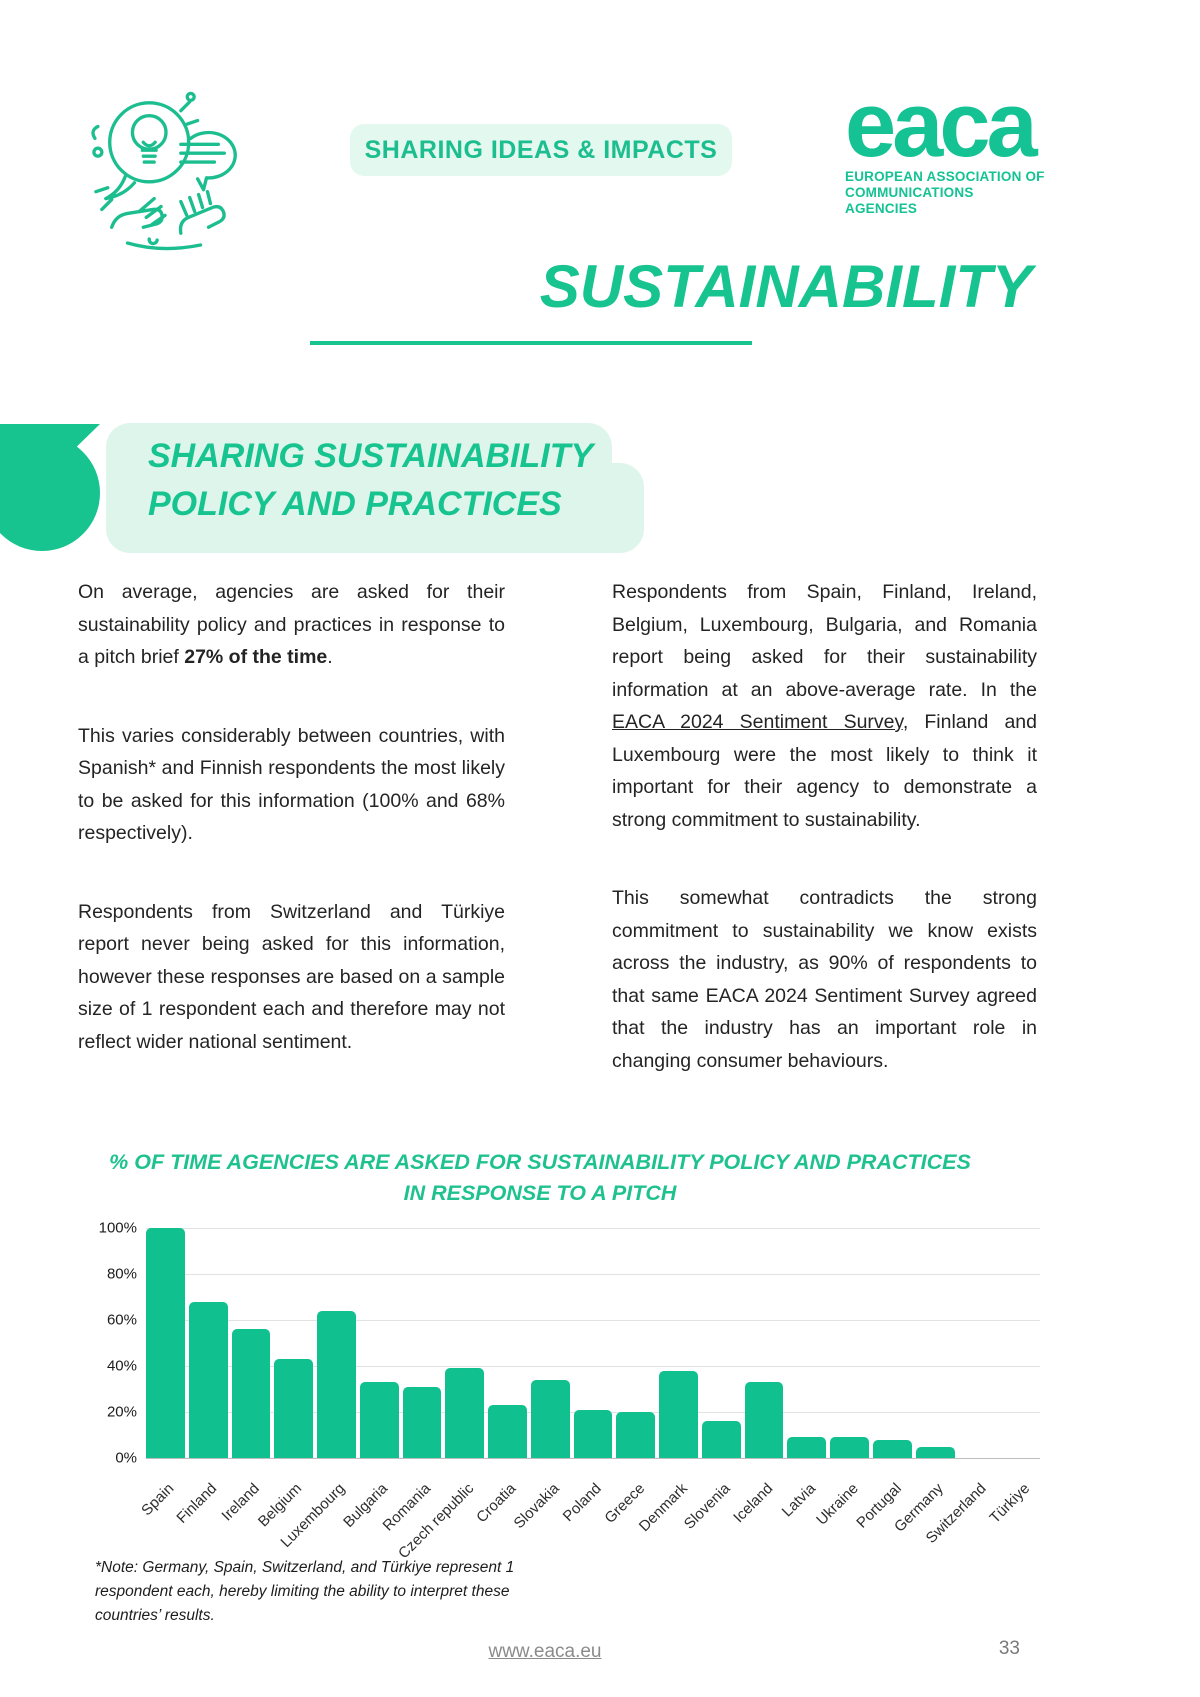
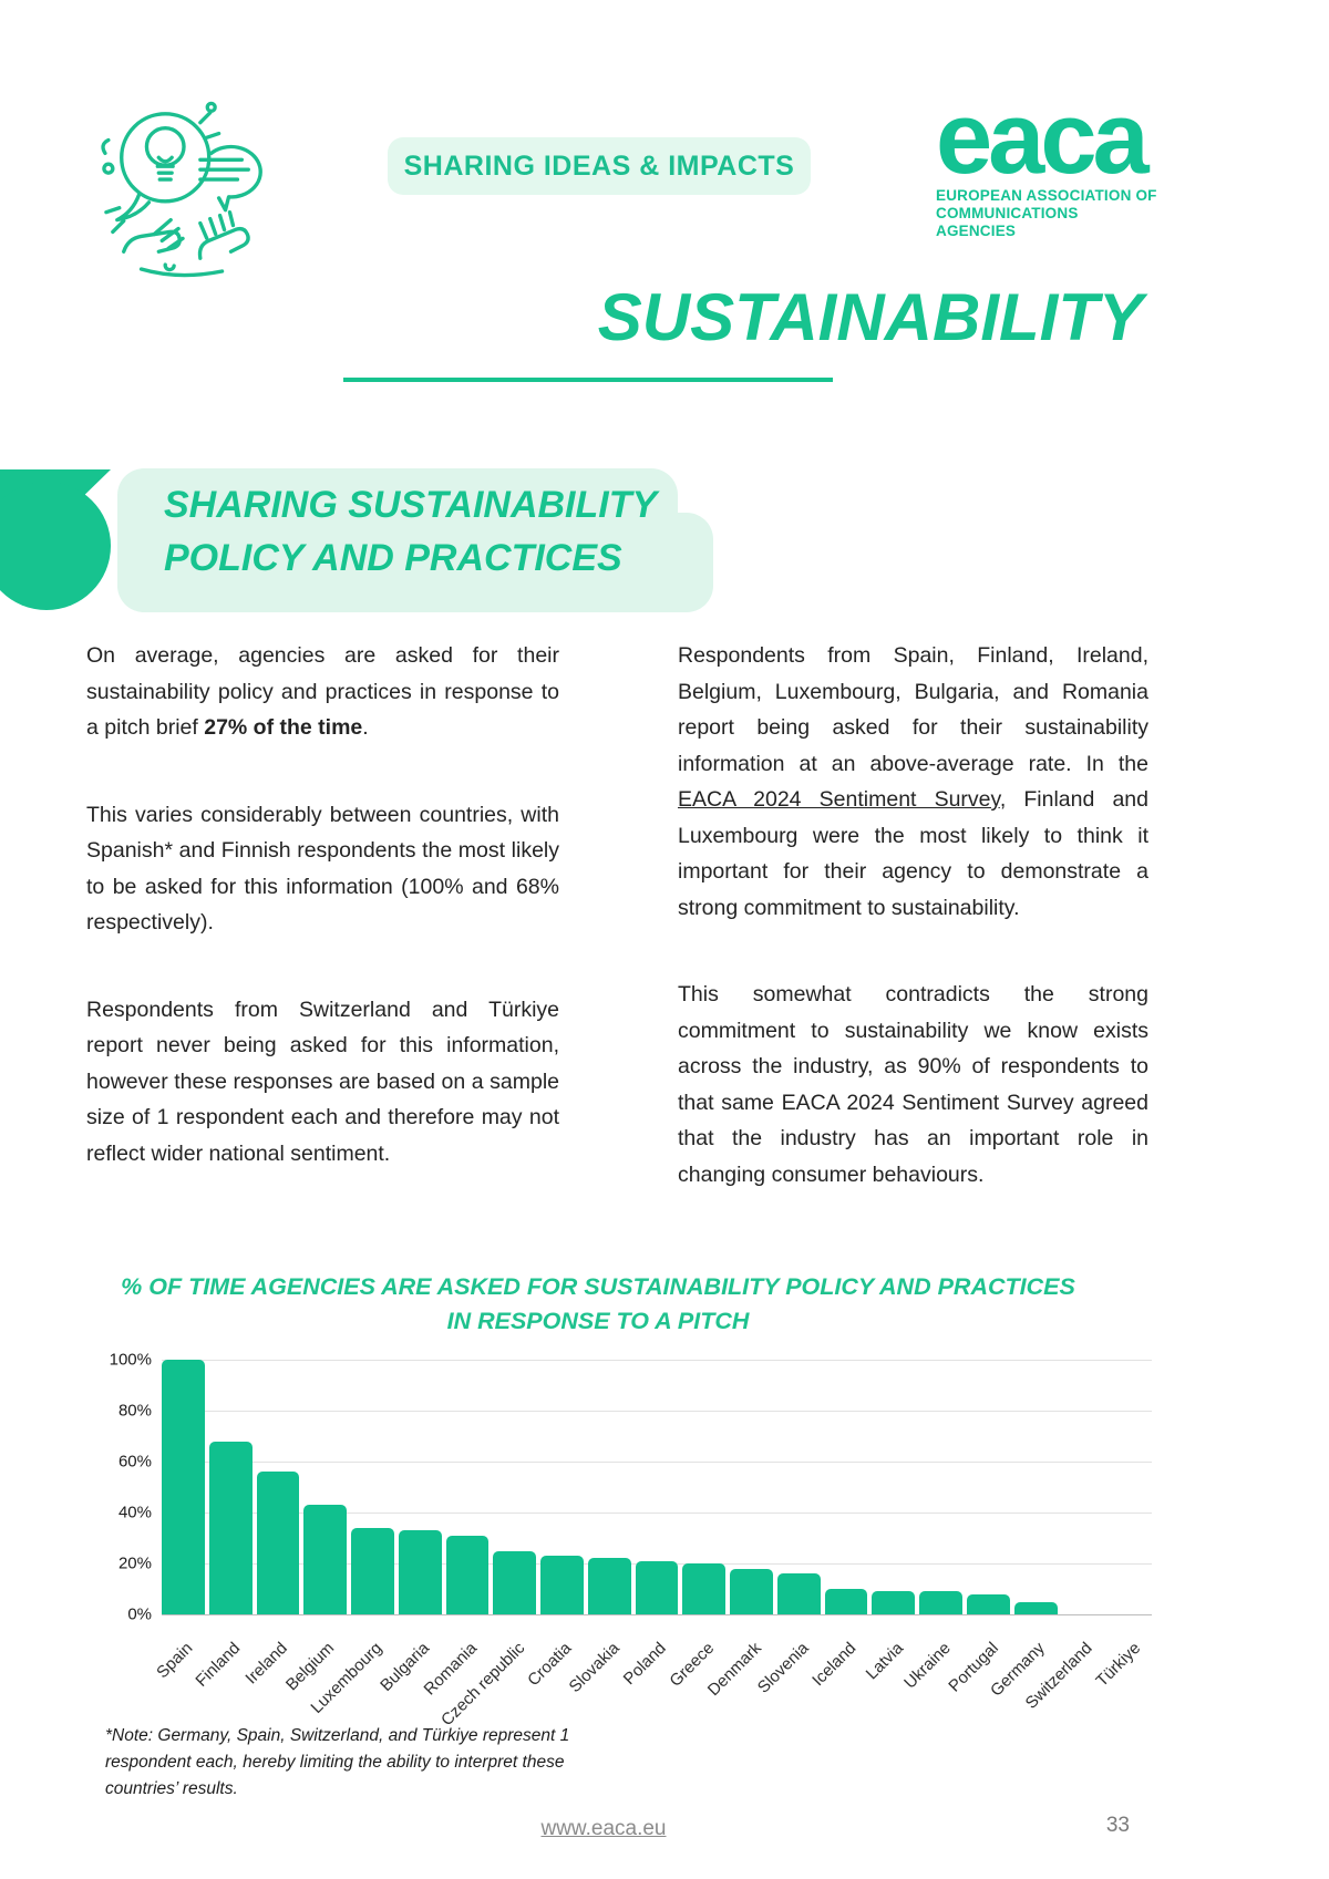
Luxembourg: 64% -> 34%
Czech republic: 39% -> 25%
Slovakia: 34% -> 22%
Denmark: 38% -> 18%
Iceland: 33% -> 10%
